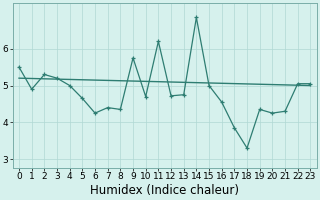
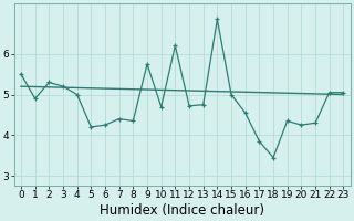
5: 4.65 -> 4.20
18: 3.30 -> 3.45
